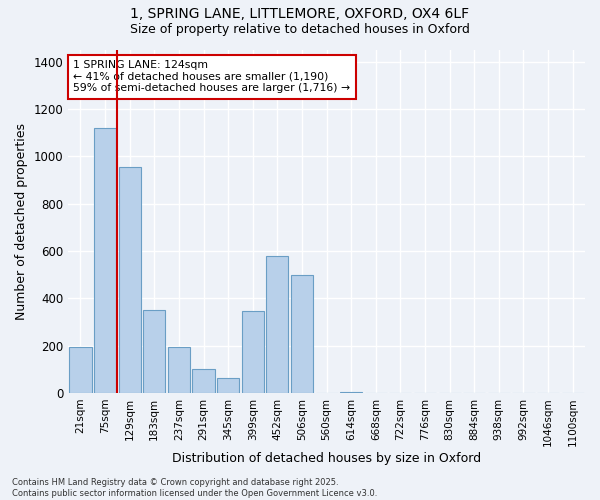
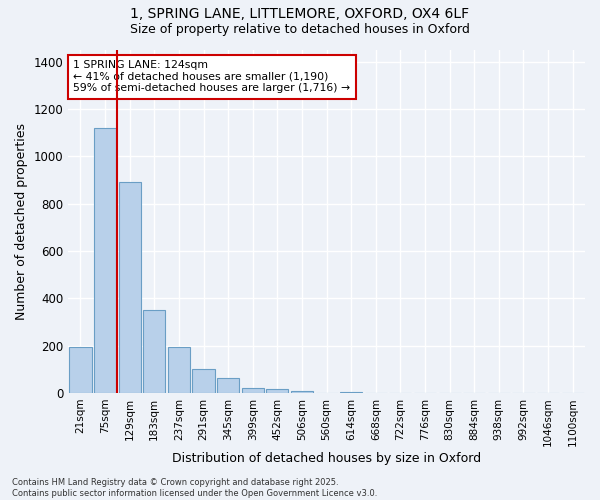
129sqm: 955 -> 893
399sqm: 345 -> 22
452sqm: 580 -> 18
506sqm: 500 -> 10
